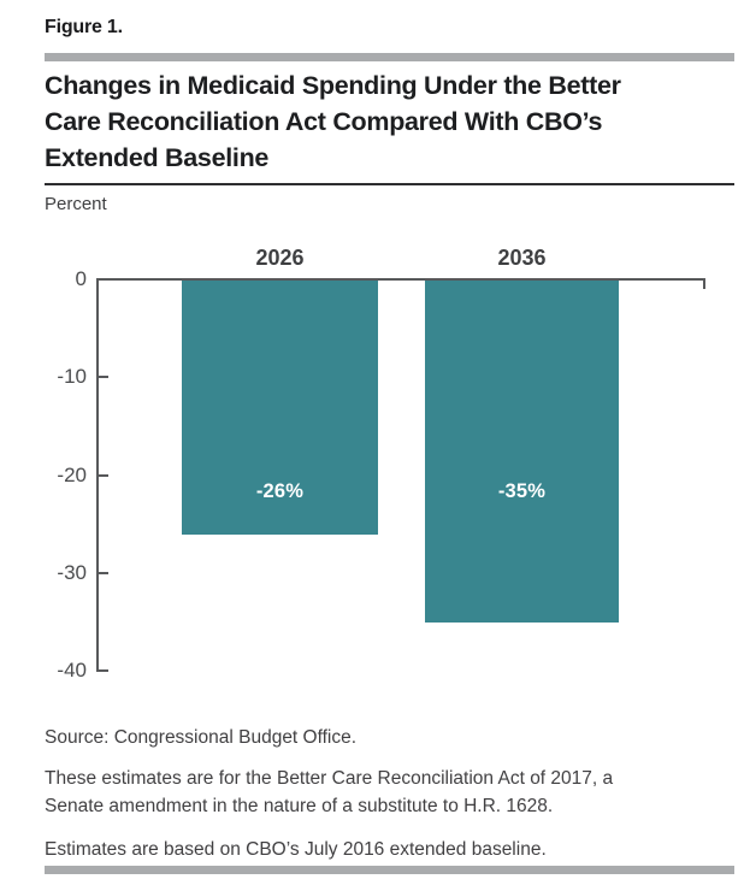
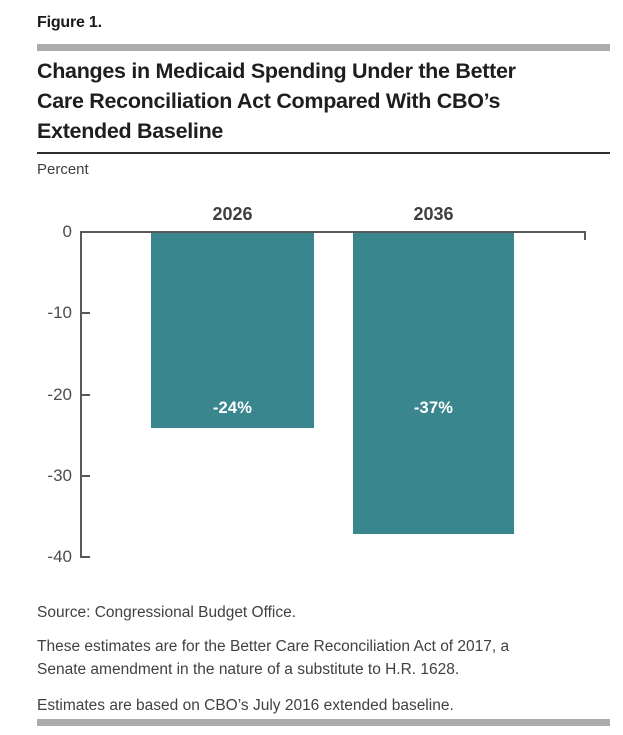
2026: -26% -> -24%
2036: -35% -> -37%
